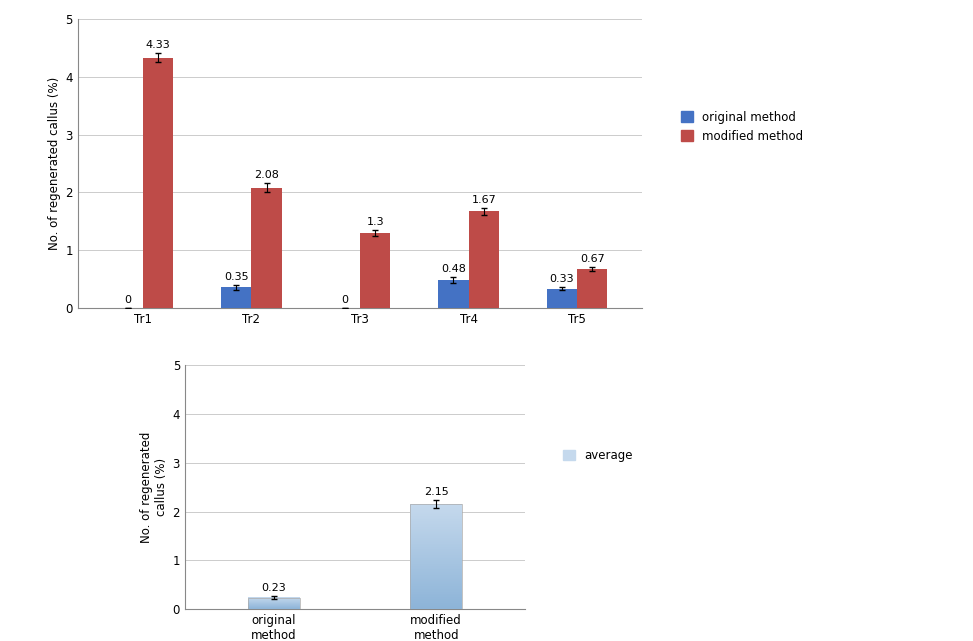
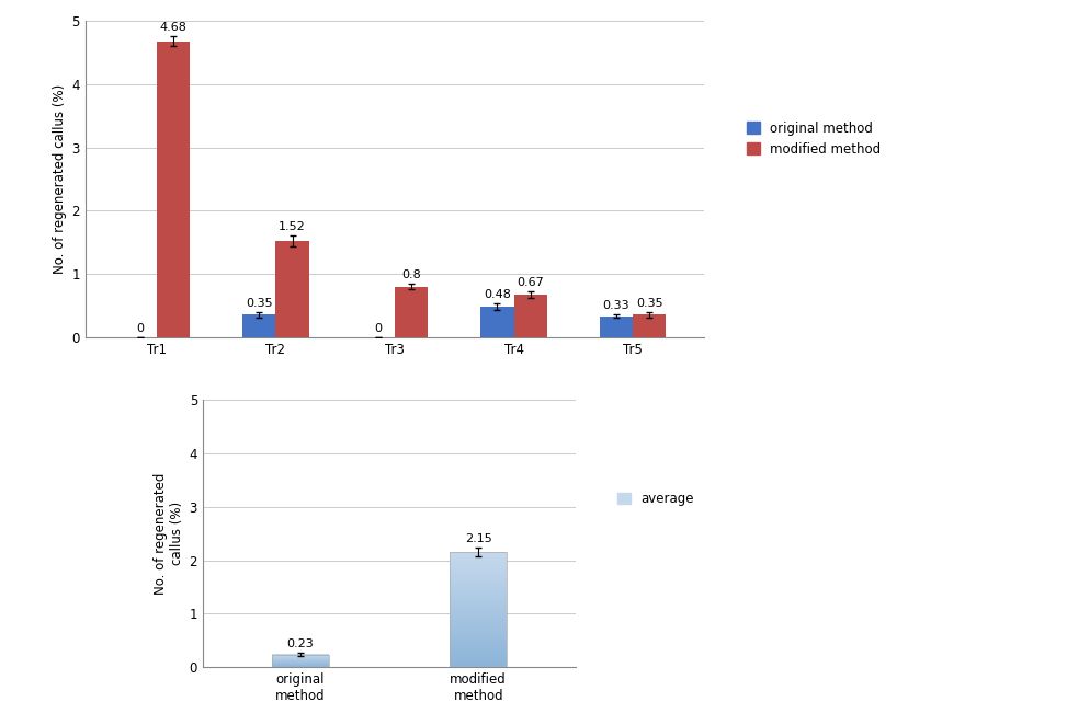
modified method/Tr1: 4.33 -> 4.68
modified method/Tr2: 2.08 -> 1.52
modified method/Tr3: 1.3 -> 0.8
modified method/Tr4: 1.67 -> 0.67
modified method/Tr5: 0.67 -> 0.35
